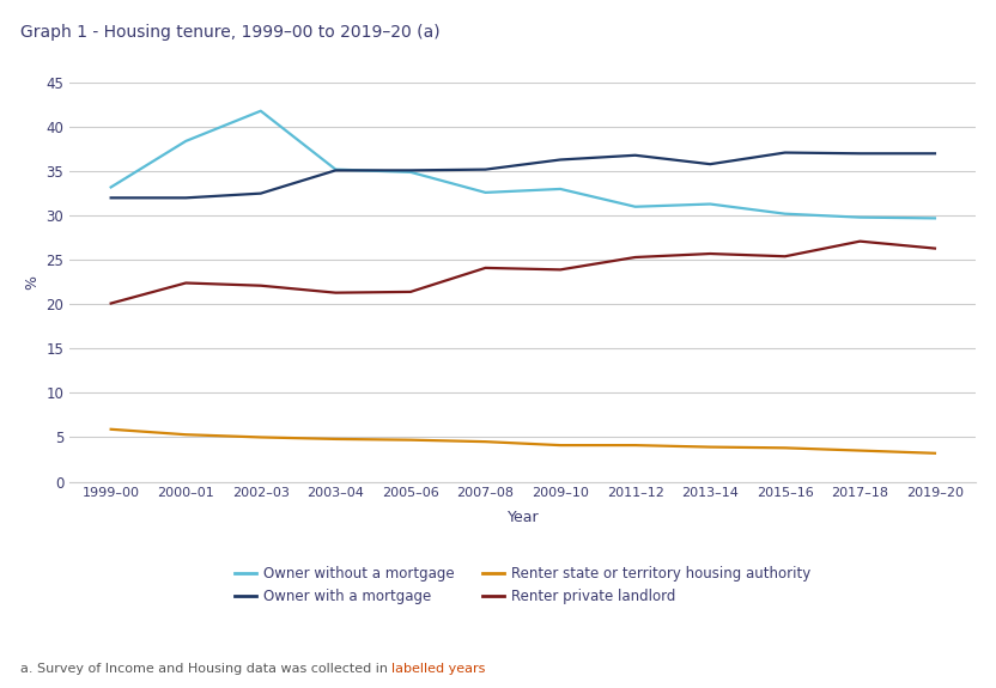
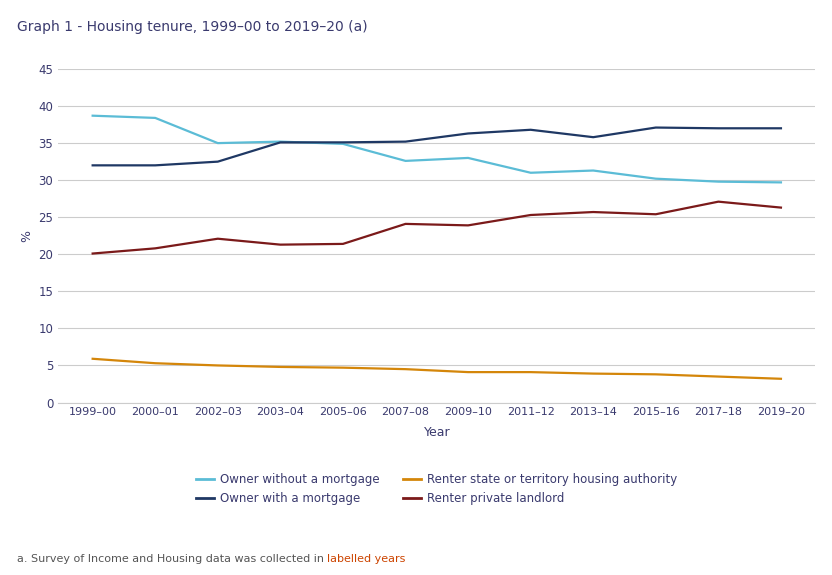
Owner without a mortgage/1999–00: 33.2 -> 38.7
Renter private landlord/2000–01: 22.4 -> 20.8
Owner without a mortgage/2002–03: 41.8 -> 35.0
